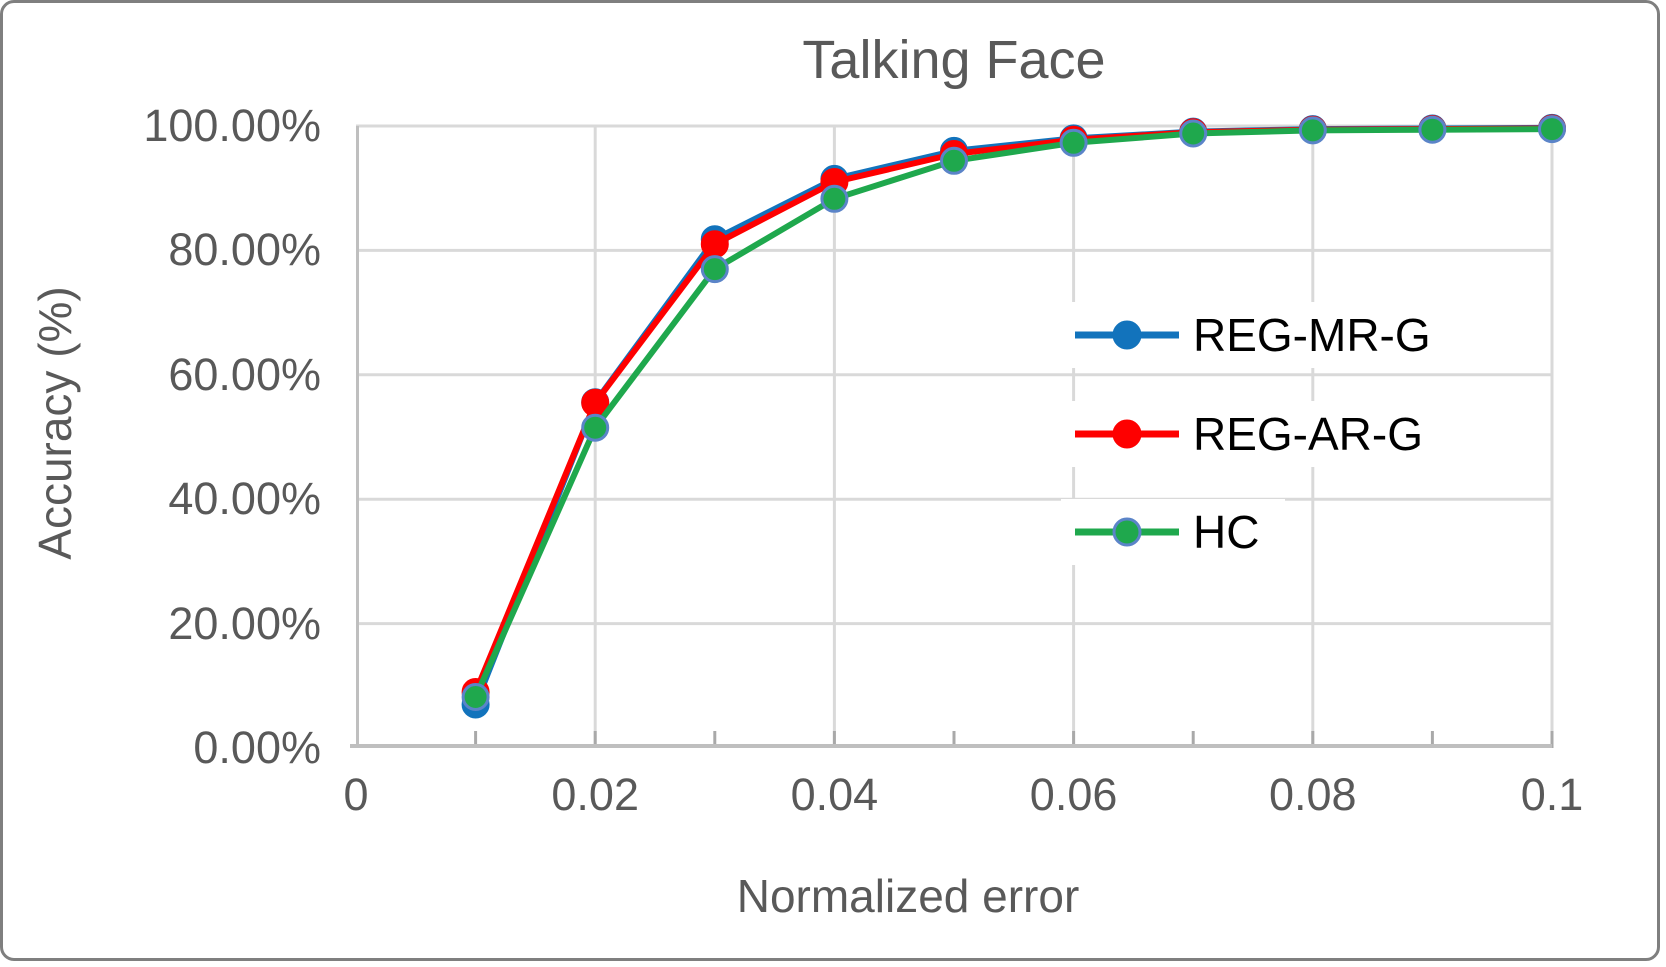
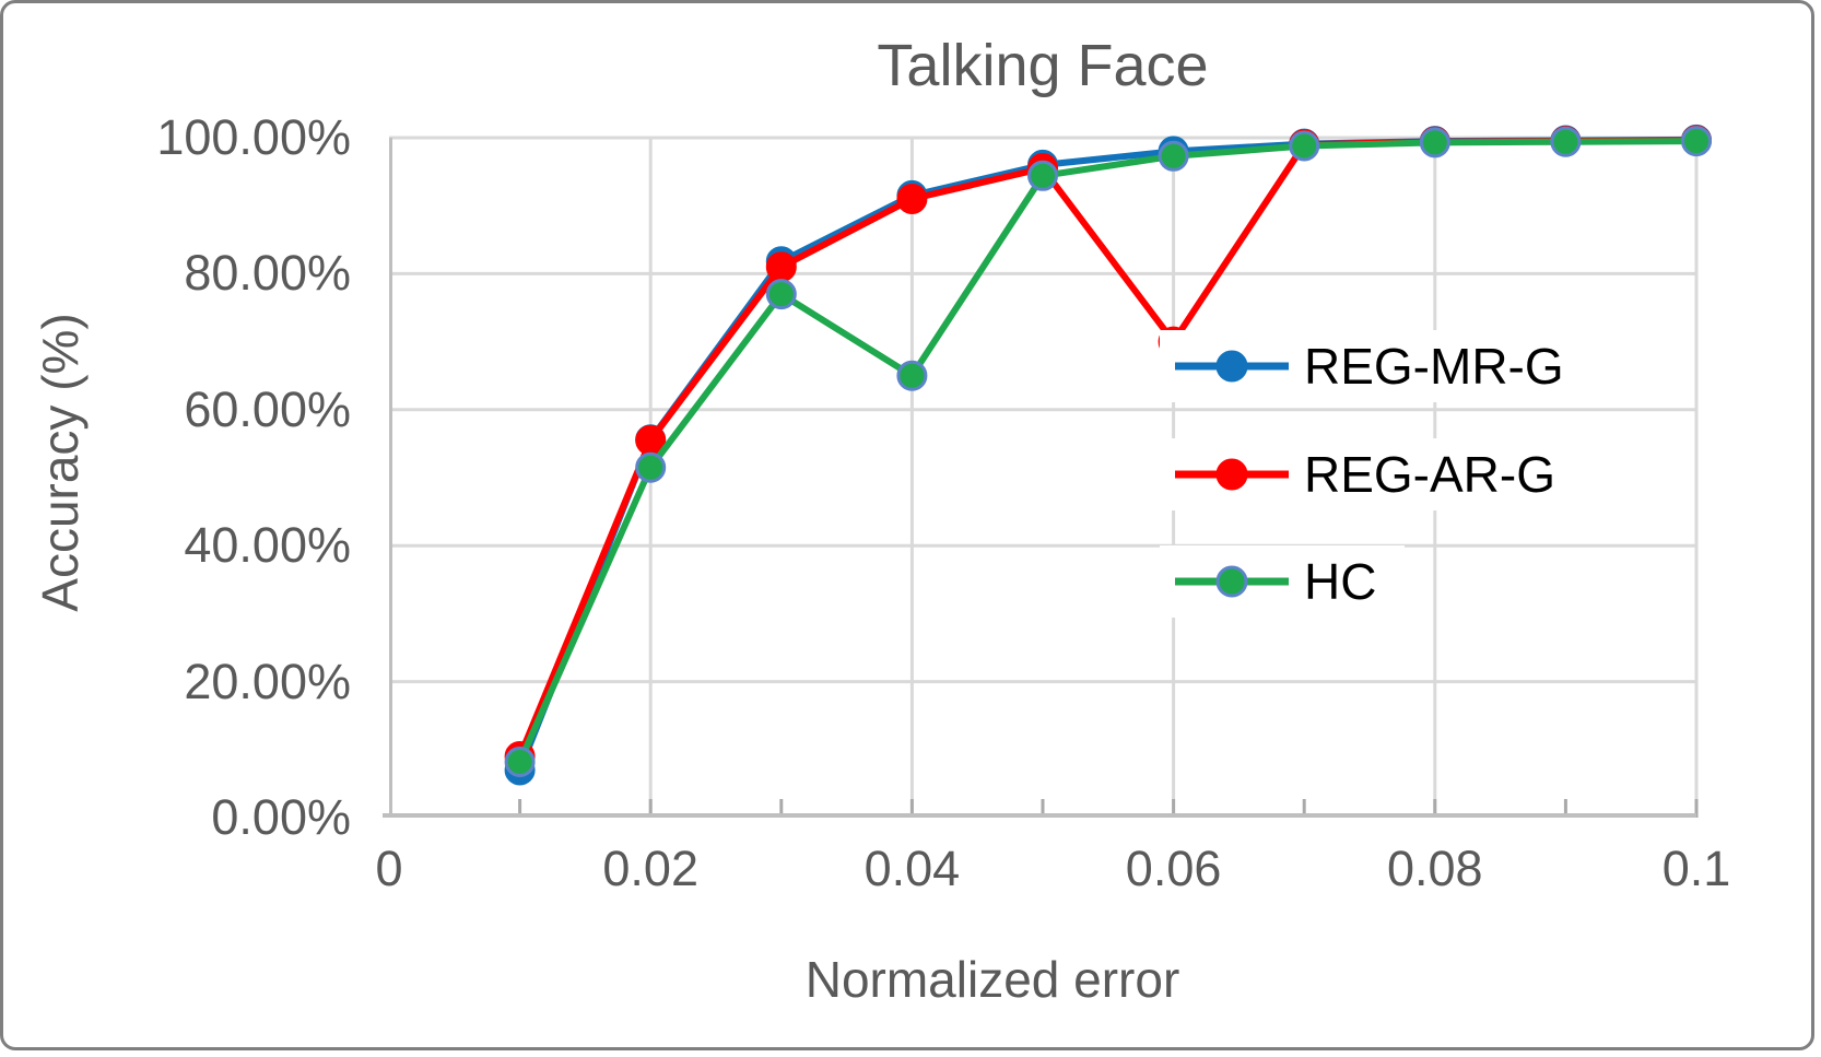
HC/0.04: 88% -> 65%
REG-AR-G/0.06: 98% -> 70%
